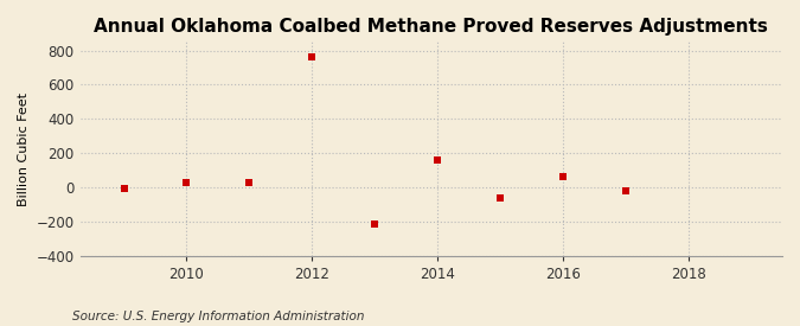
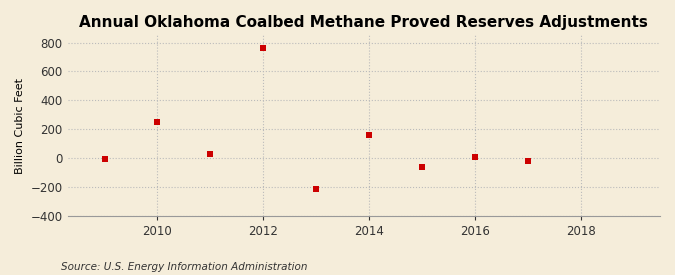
2010: 30 -> 250
2016: 60 -> 10
